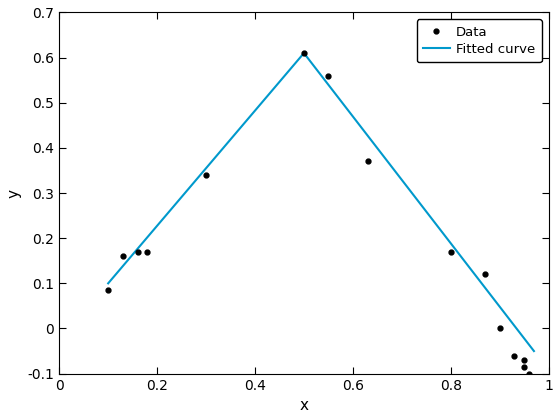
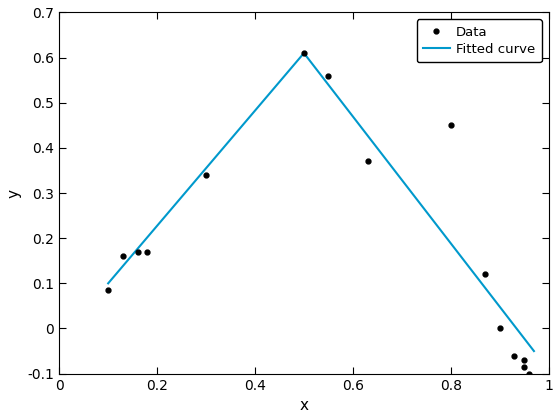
Data/0.8: 0.170 -> 0.450
